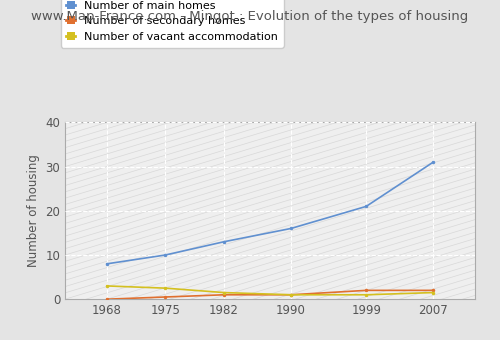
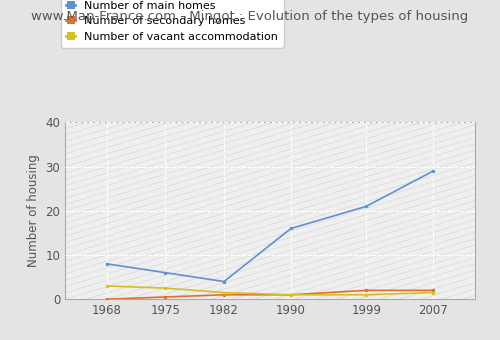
Number of main homes/1975: 10 -> 6
Number of main homes/1982: 13 -> 4
Number of main homes/2007: 31 -> 29
